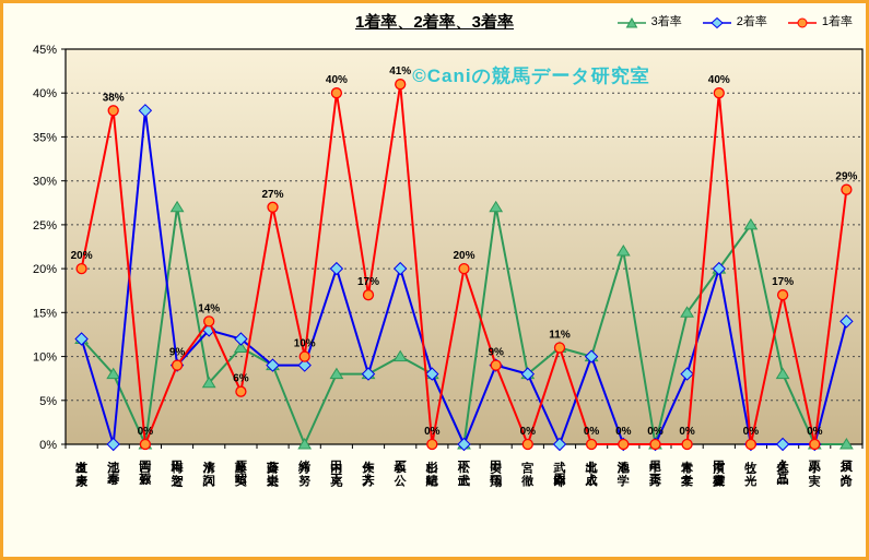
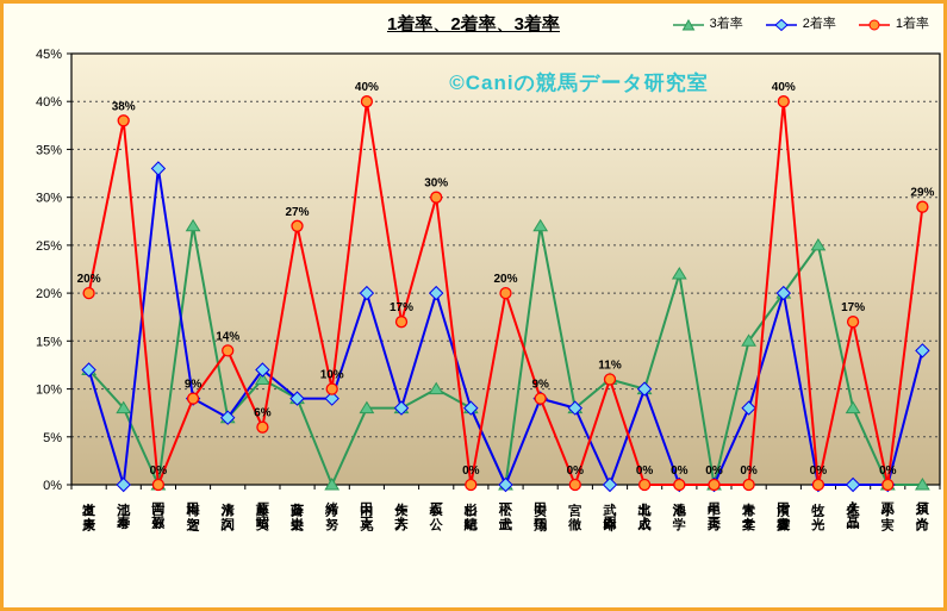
2着率/吉岡 辰弥: 38% -> 33%
2着率/清水 久詞: 13% -> 7%
1着率/石坂 公一: 41% -> 30%
